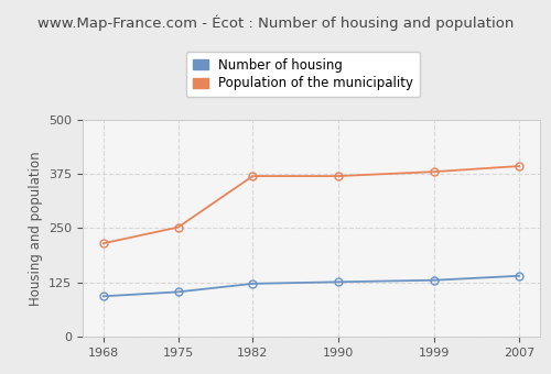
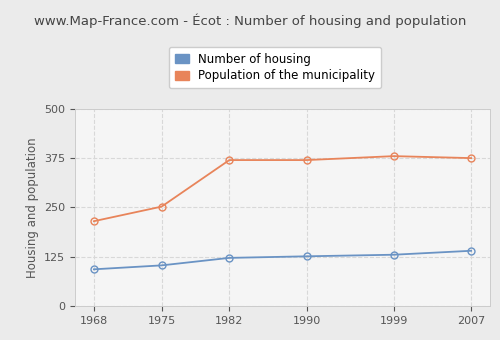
Population of the municipality/2007: 393 -> 375
